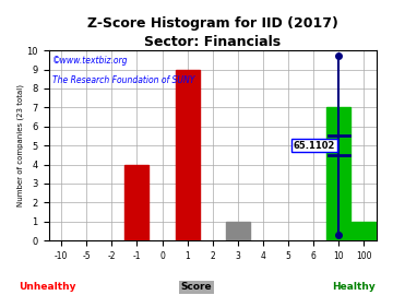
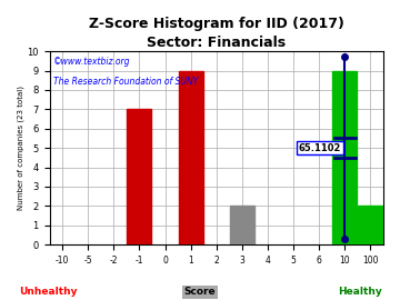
-1: 4 -> 7
3: 1 -> 2
10: 7 -> 9
100: 1 -> 2
